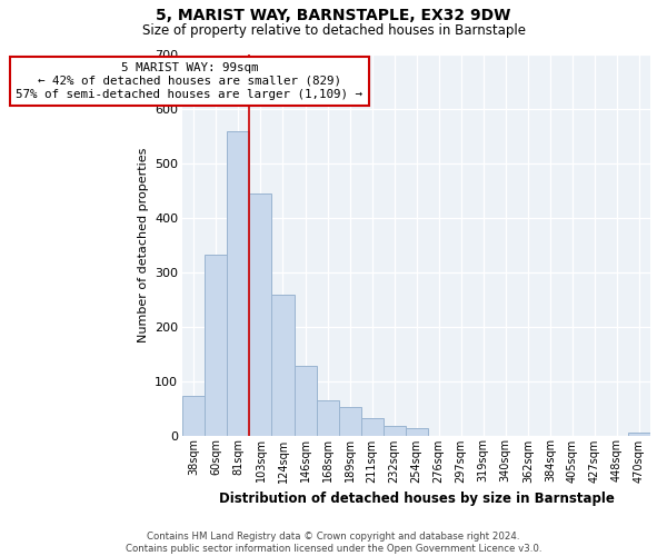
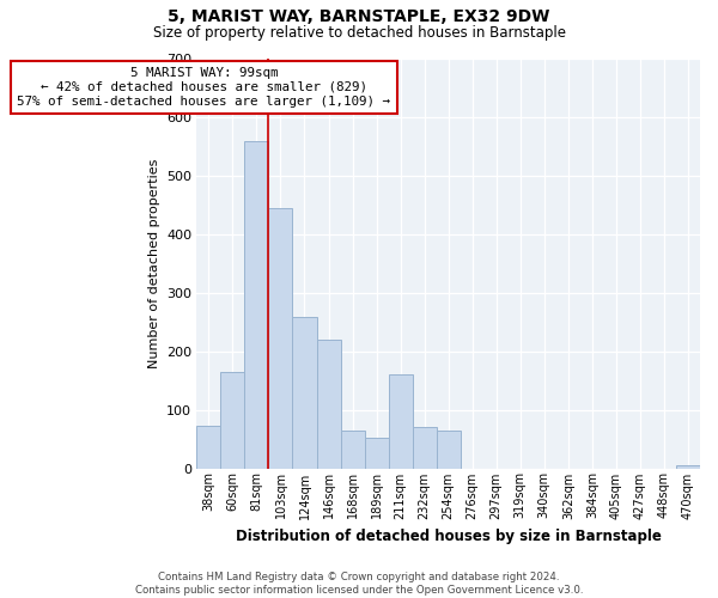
60sqm: 333 -> 165
146sqm: 127 -> 220
211sqm: 32 -> 160
232sqm: 18 -> 70
254sqm: 13 -> 65
